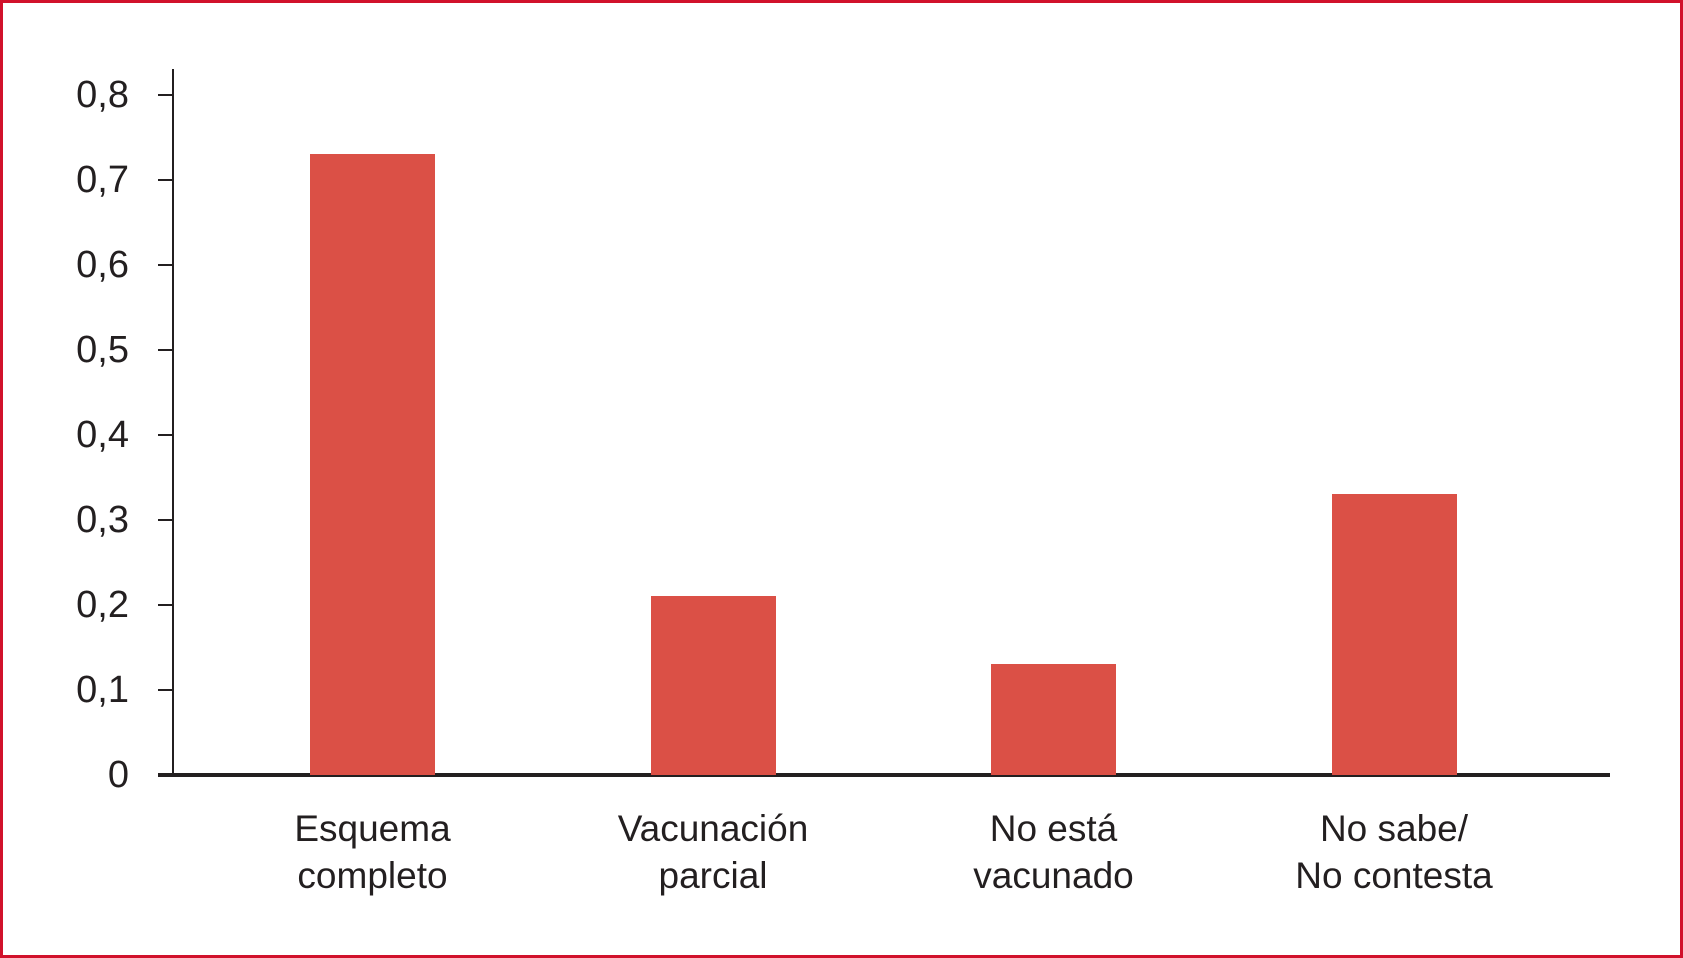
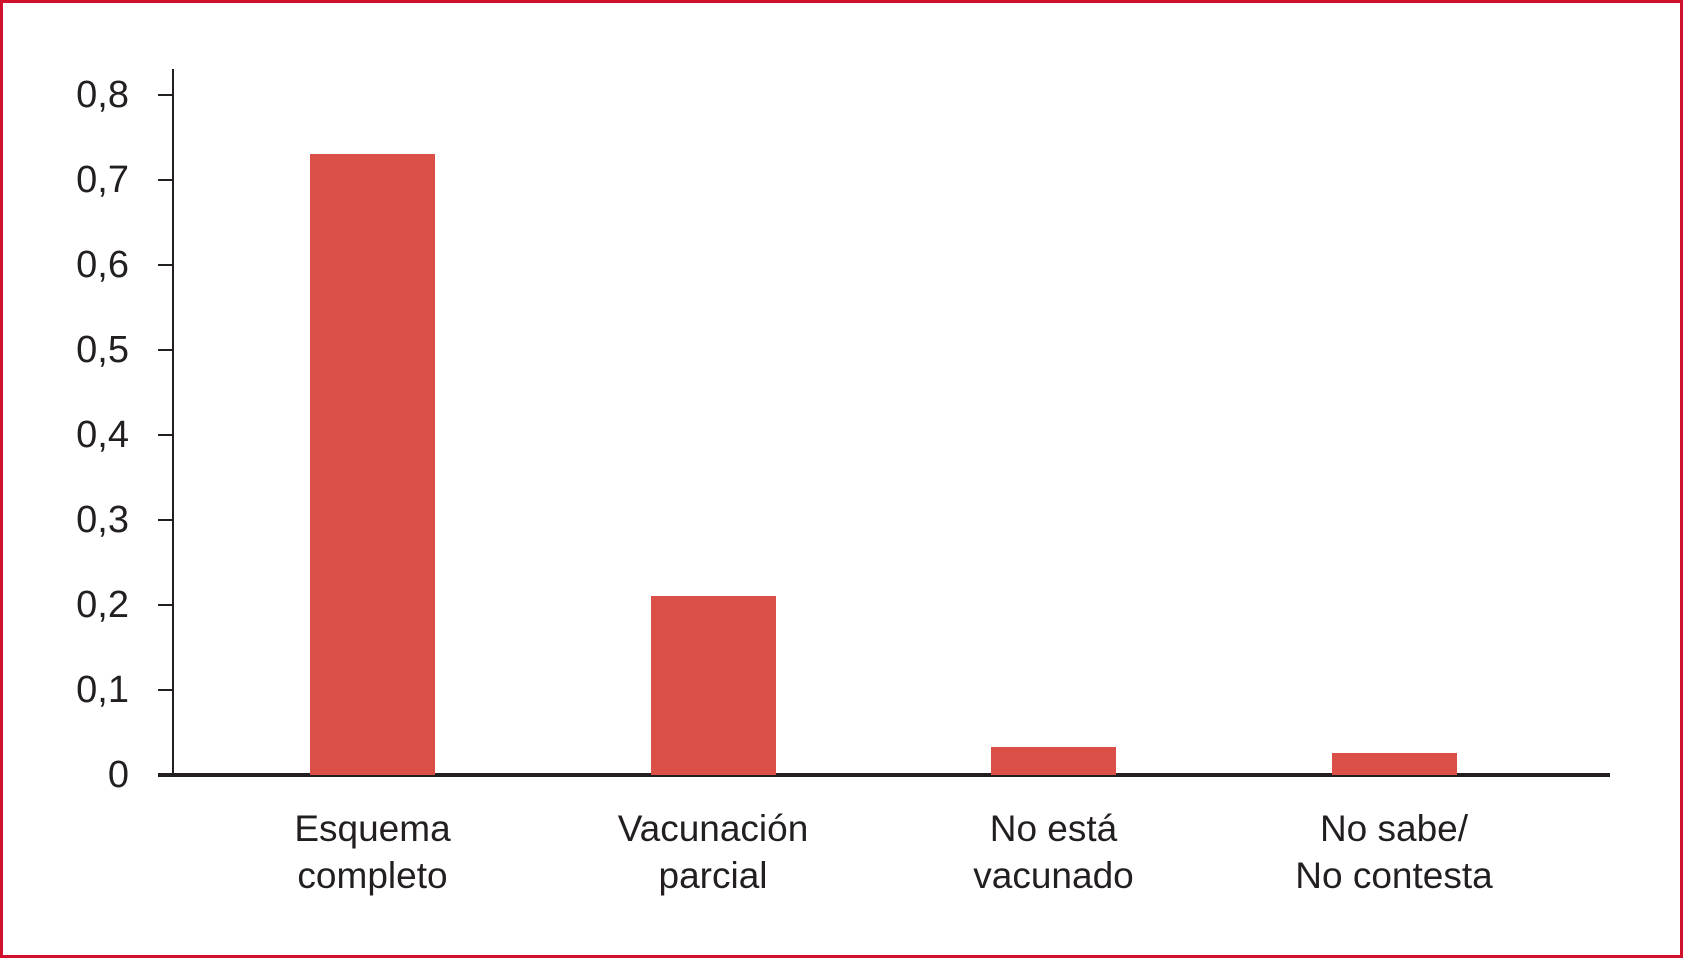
No está vacunado: 0,13 -> 0,03
No sabe/ No contesta: 0,33 -> 0,03
